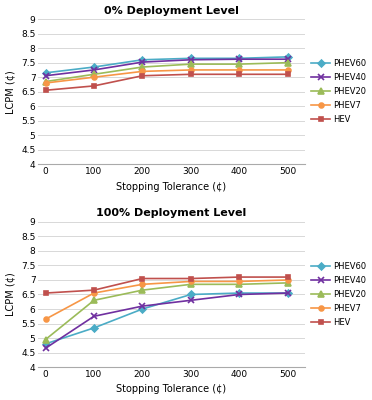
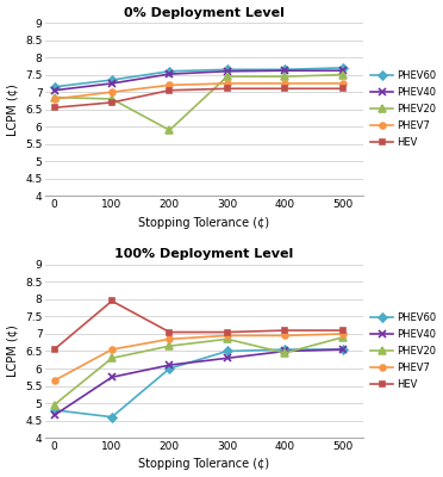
0% Deployment Level/PHEV20/100: 7.10 -> 6.80
0% Deployment Level/PHEV20/200: 7.35 -> 5.90
100% Deployment Level/PHEV60/100: 5.35 -> 4.60
100% Deployment Level/HEV/100: 6.65 -> 7.95
100% Deployment Level/PHEV20/400: 6.85 -> 6.45
